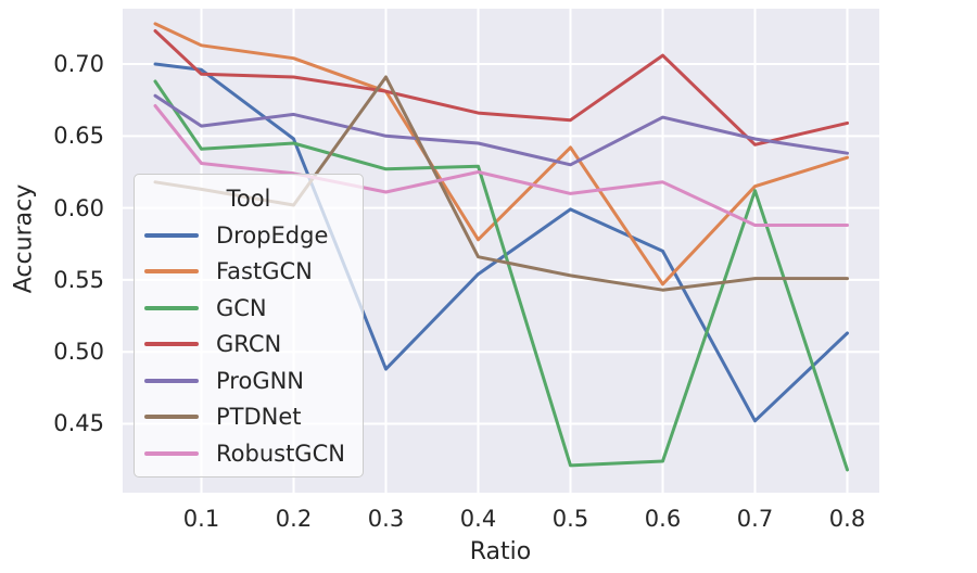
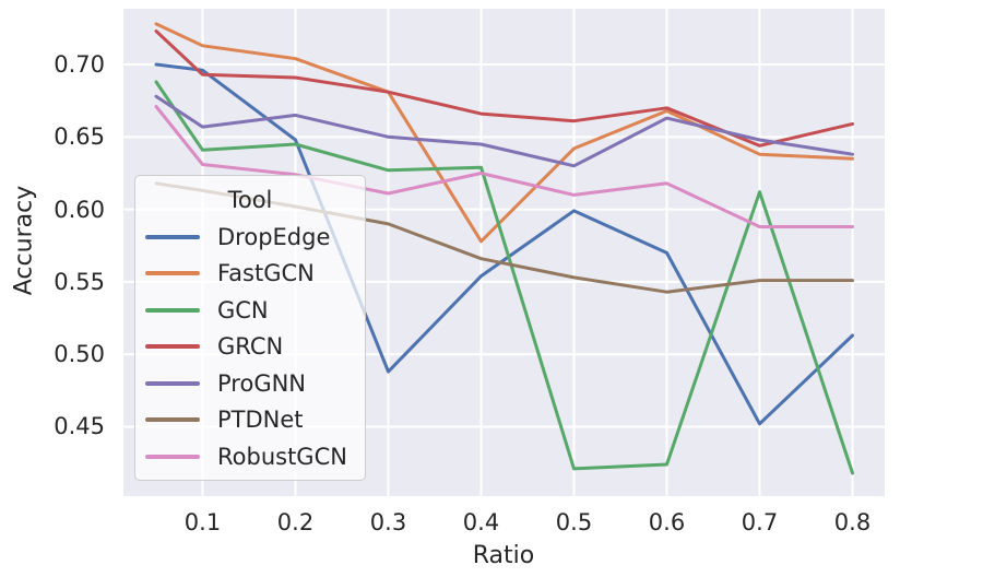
PTDNet/0.3: 0.691 -> 0.590
FastGCN/0.6: 0.547 -> 0.668
GRCN/0.6: 0.706 -> 0.670
FastGCN/0.7: 0.615 -> 0.638
